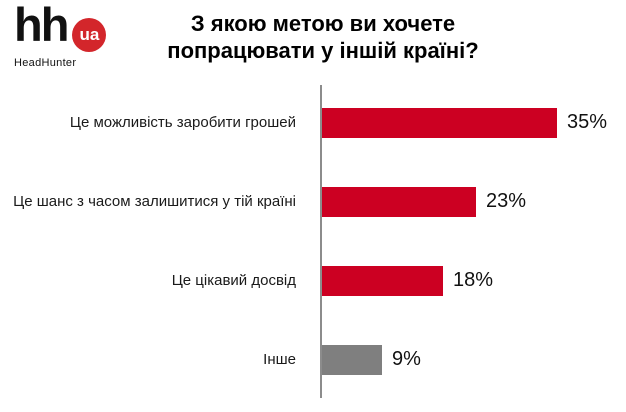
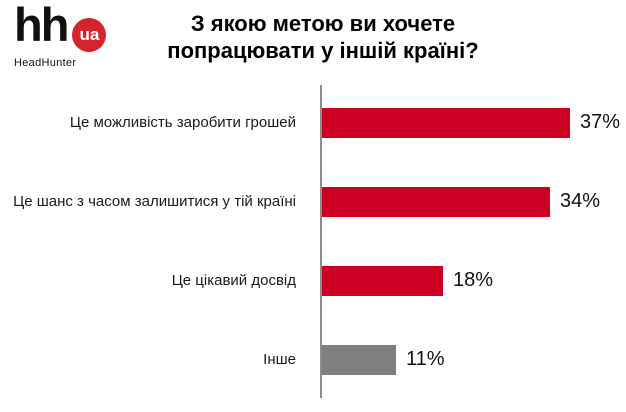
Це можливість заробити грошей: 35% -> 37%
Це шанс з часом залишитися у тій країні: 23% -> 34%
Інше: 9% -> 11%
